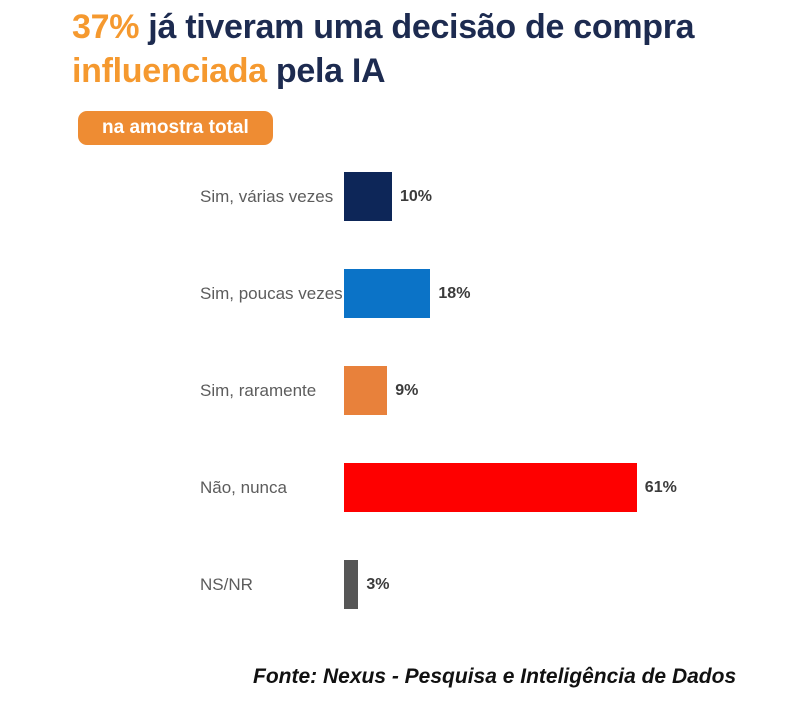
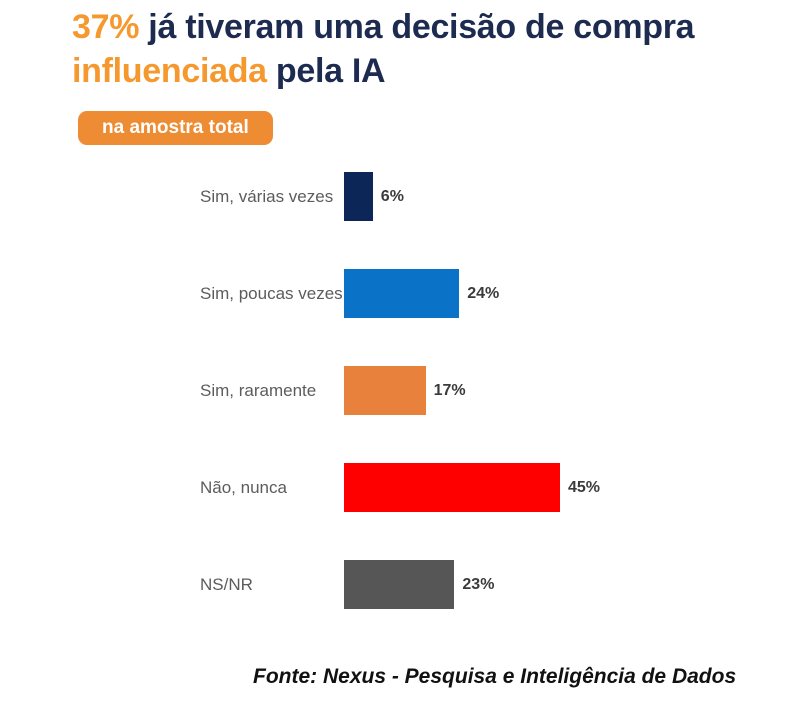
Sim, várias vezes: 10% -> 6%
Sim, poucas vezes: 18% -> 24%
Sim, raramente: 9% -> 17%
Não, nunca: 61% -> 45%
NS/NR: 3% -> 23%
